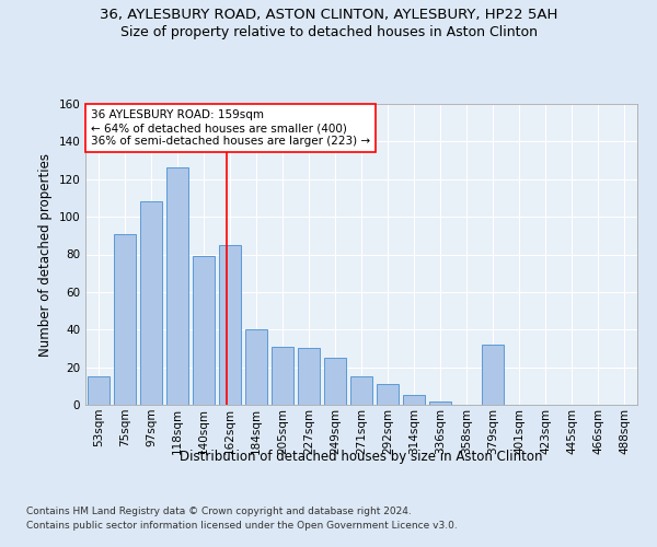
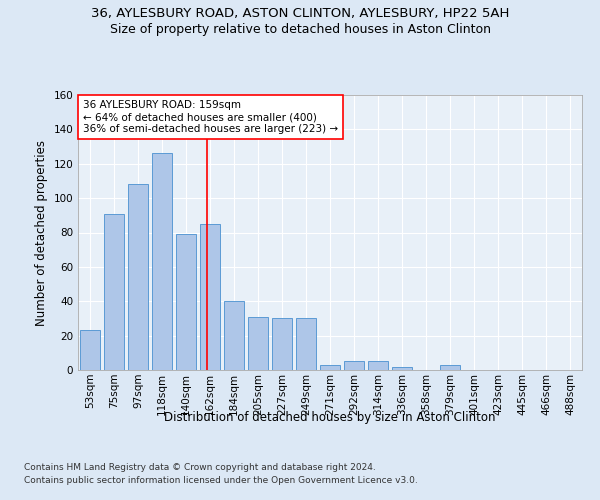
53sqm: 15 -> 23
249sqm: 25 -> 30
271sqm: 15 -> 3
292sqm: 11 -> 5
379sqm: 32 -> 3
